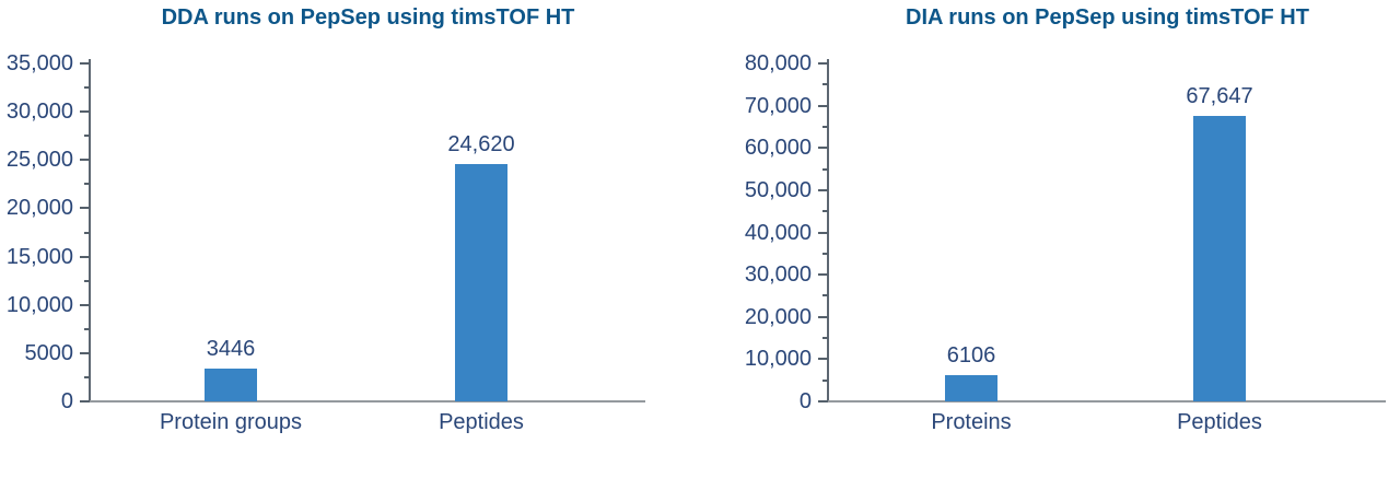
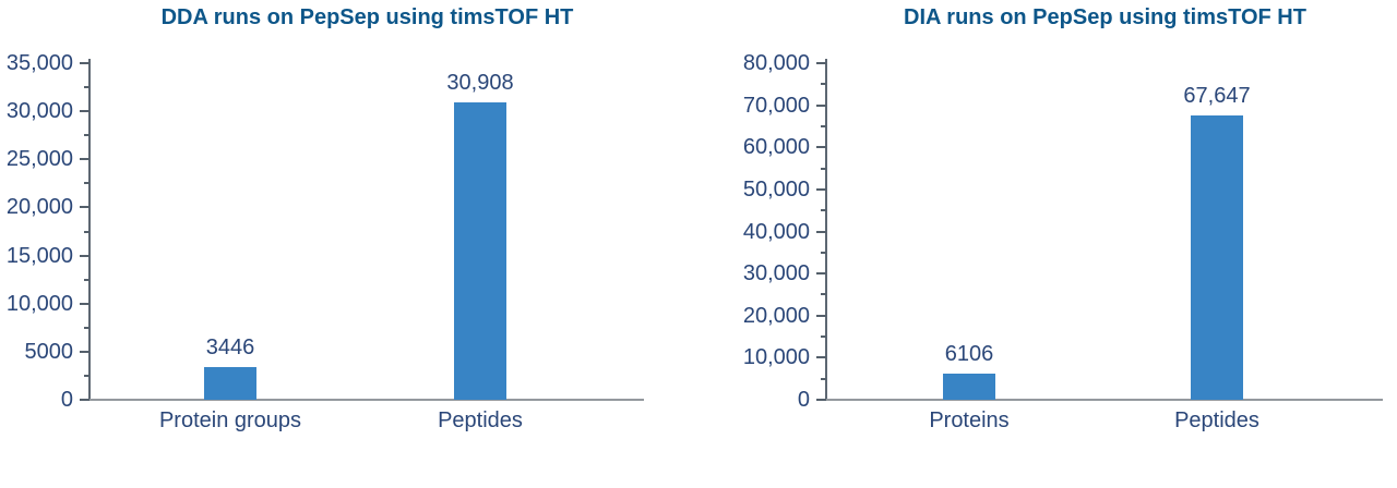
DDA runs on PepSep using timsTOF HT/Peptides: 24,620 -> 30,908
